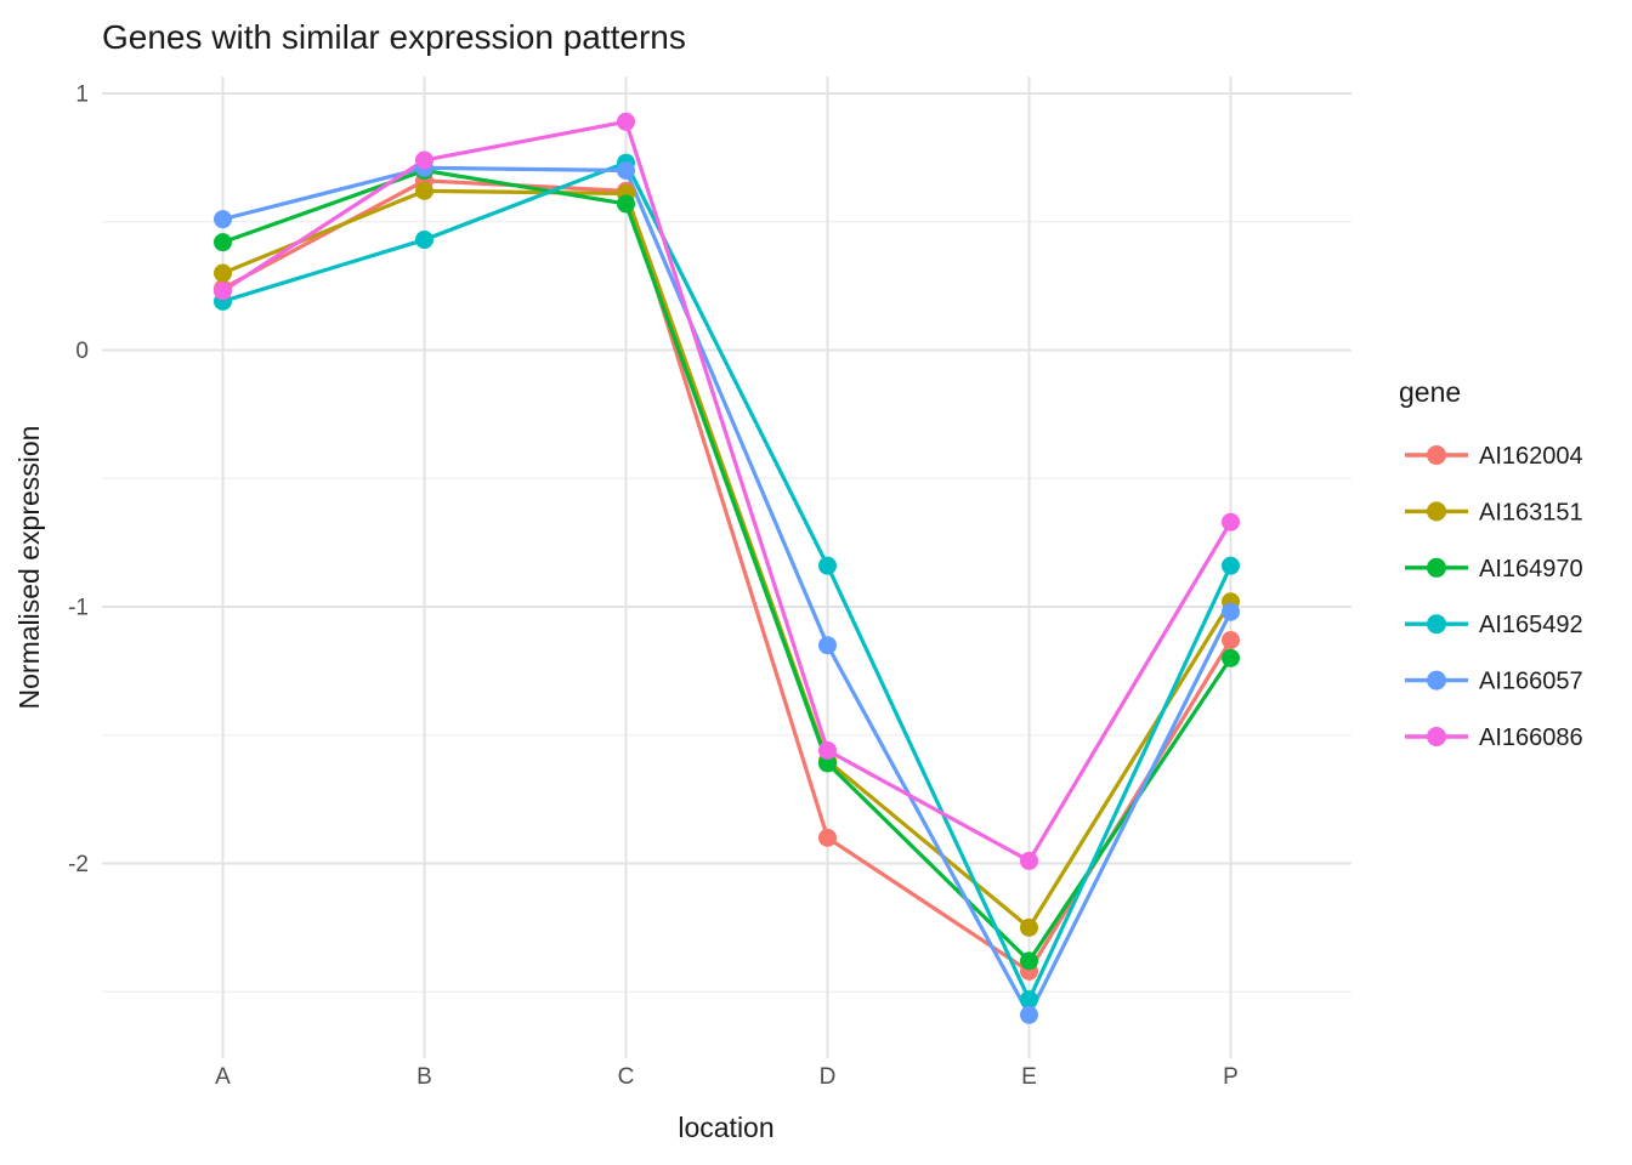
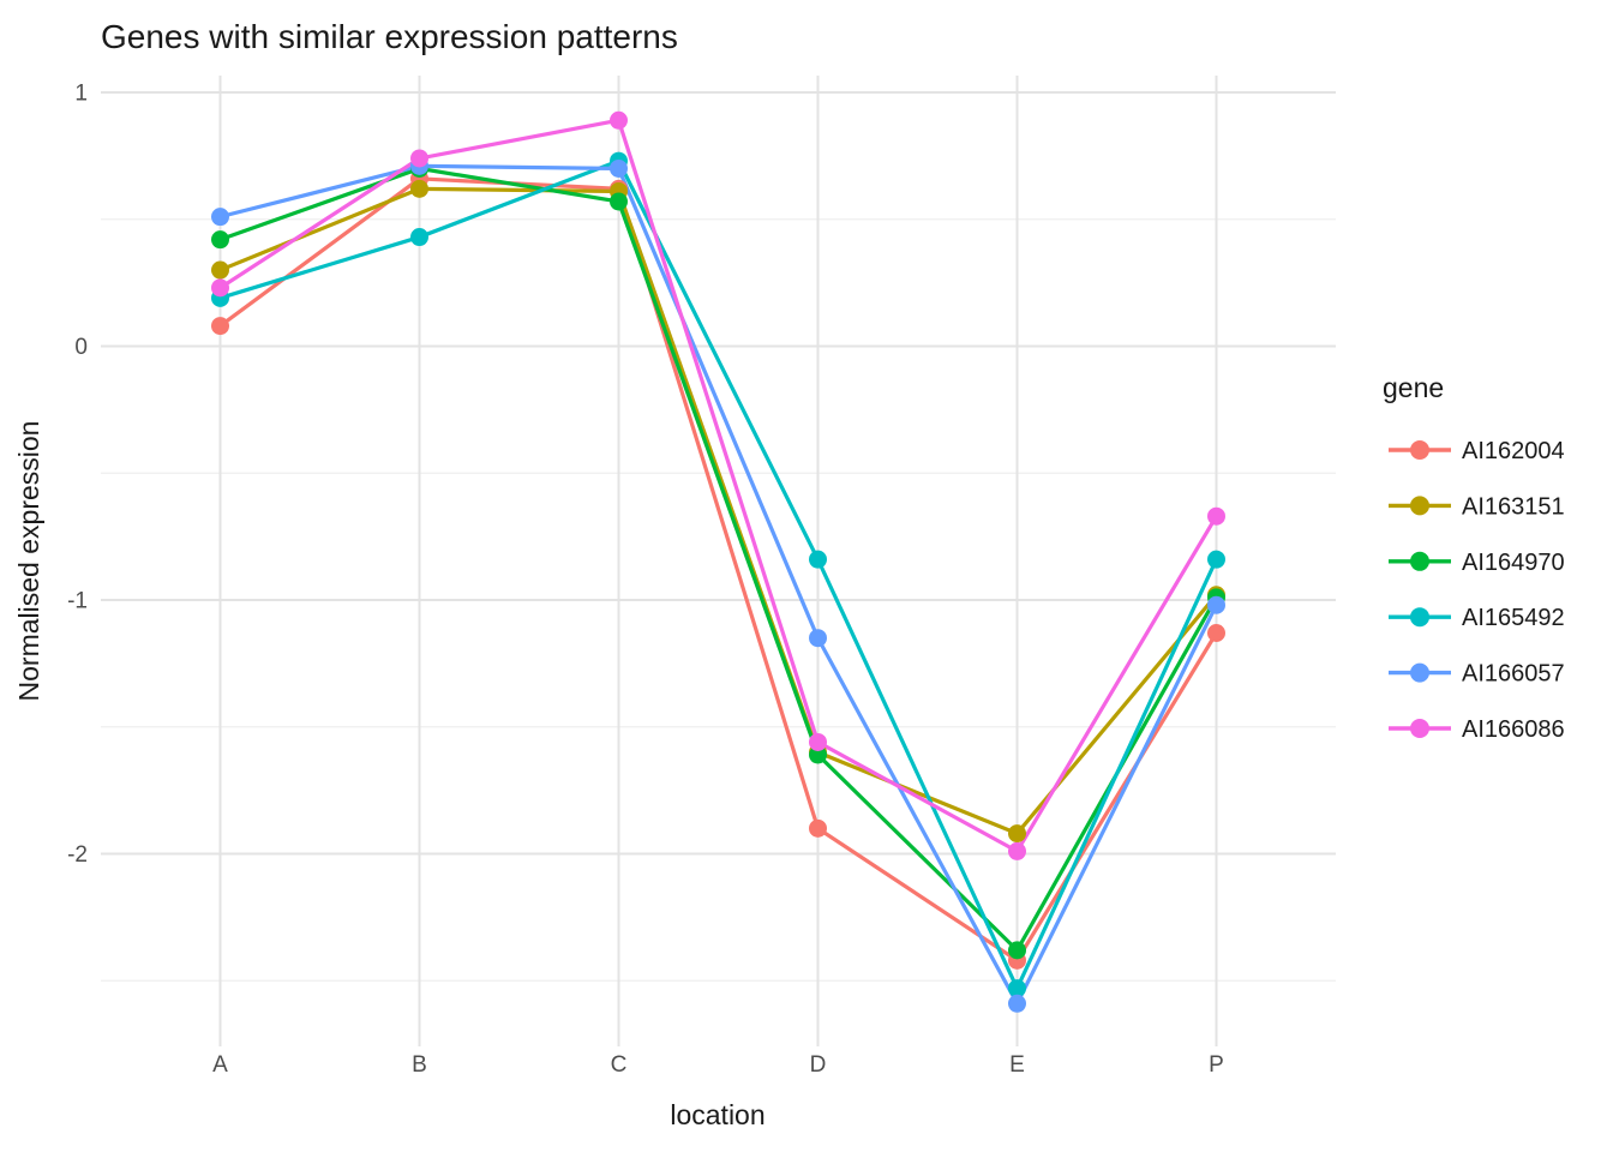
AI162004/A: 0.24 -> 0.08
AI163151/E: -2.25 -> -1.92
AI164970/P: -1.20 -> -0.99
